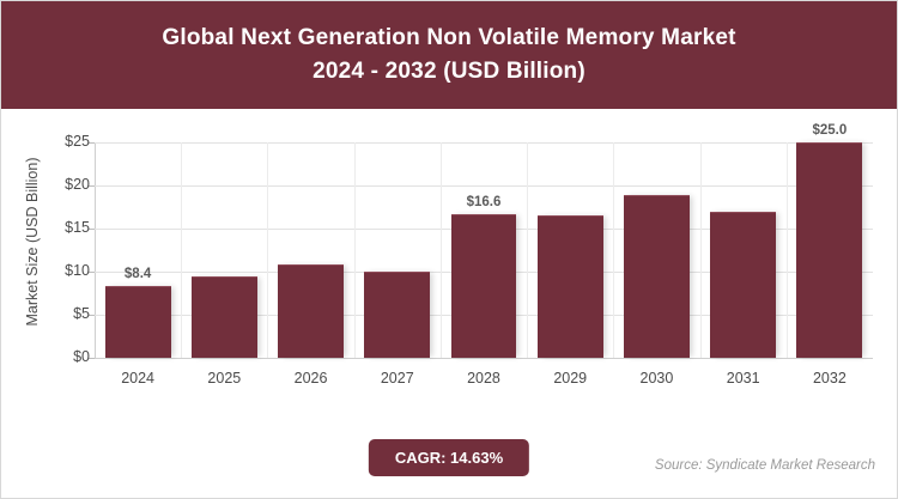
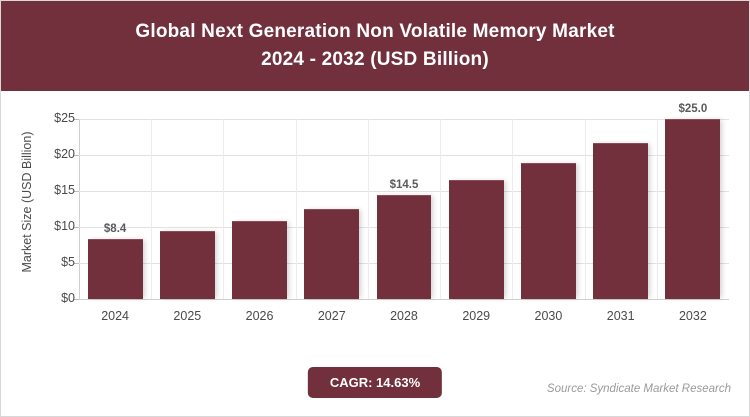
2027: $10 -> $12
2028: $16.6 -> $14.5
2031: $17 -> $22
